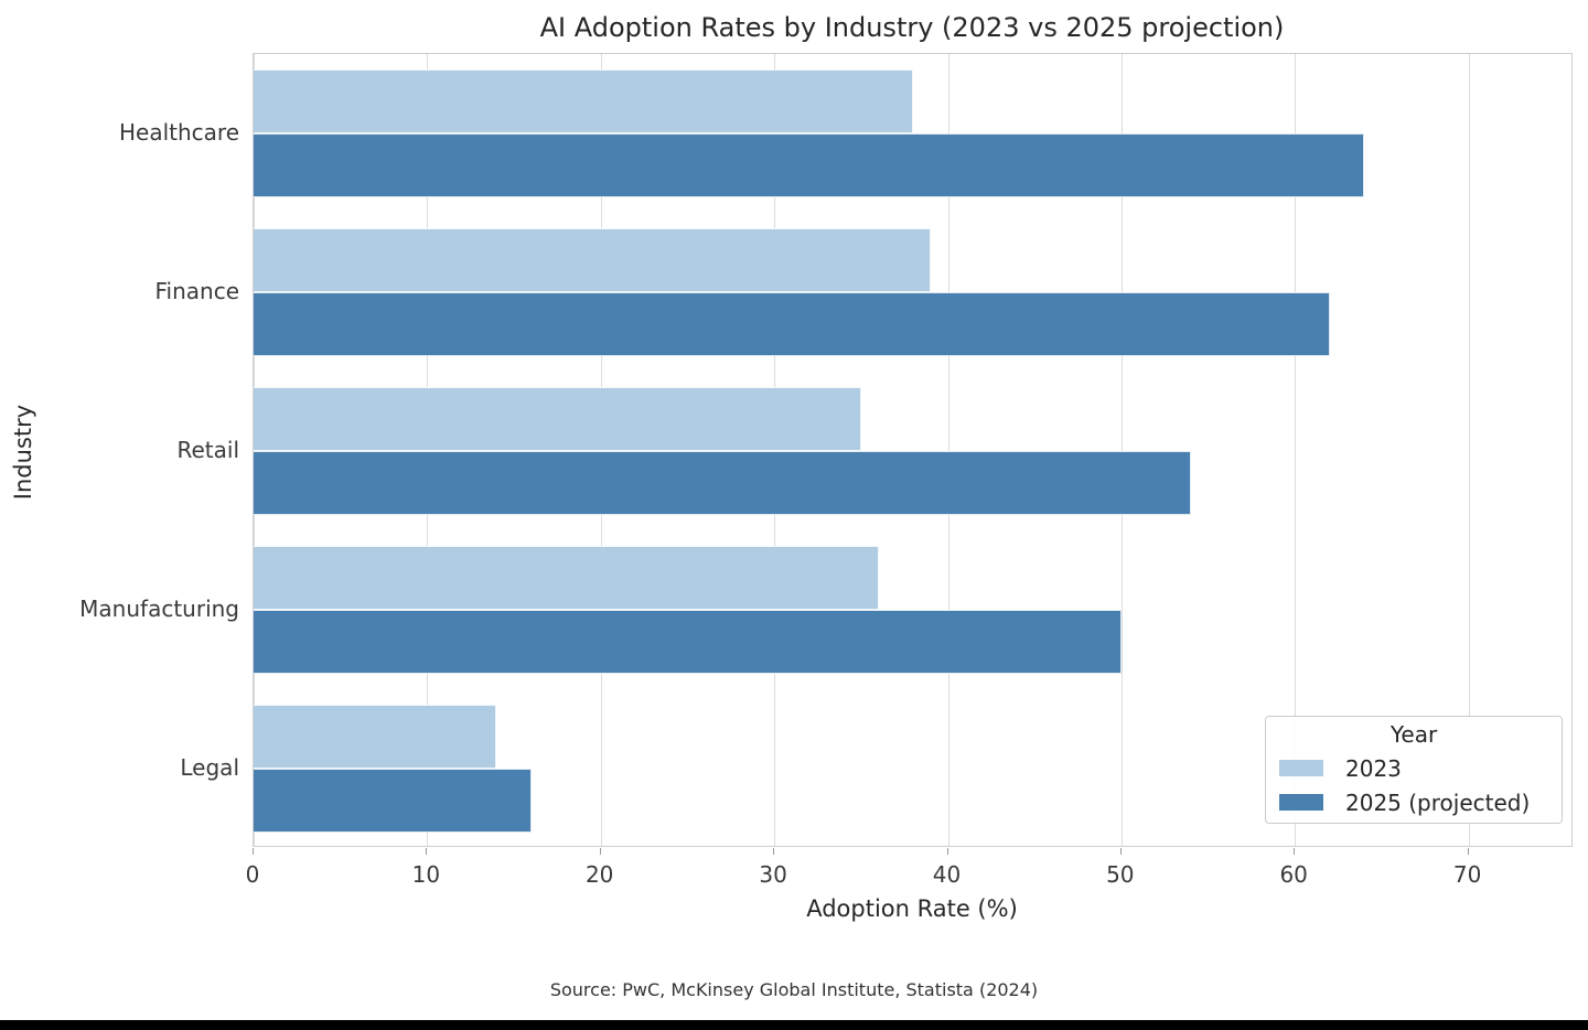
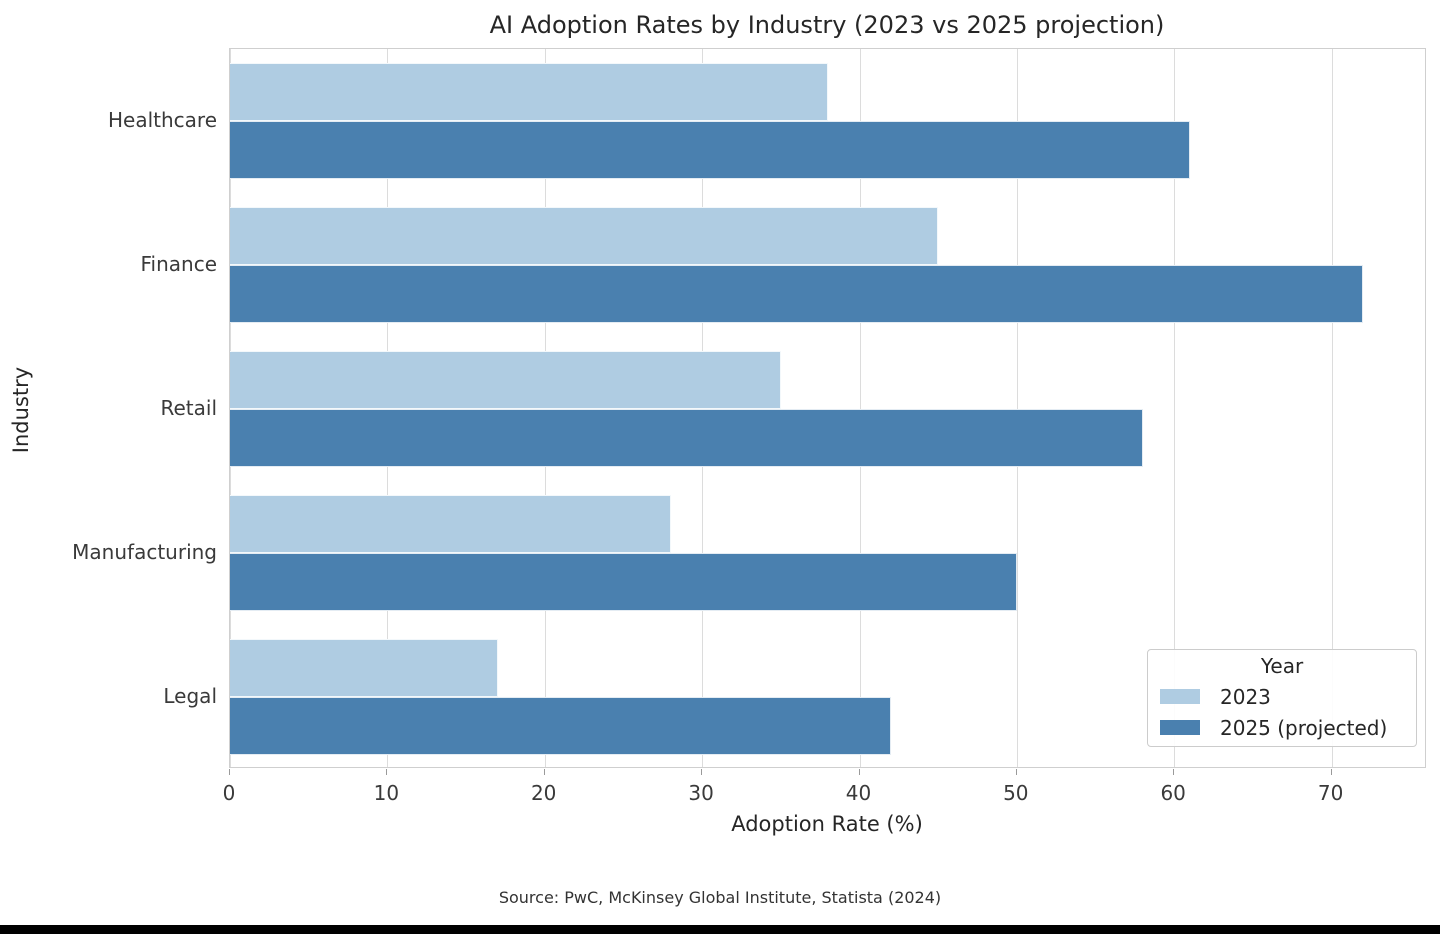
2025 (projected)/Healthcare: 64 -> 61
2023/Finance: 39 -> 45
2025 (projected)/Finance: 62 -> 72
2025 (projected)/Retail: 54 -> 58
2023/Manufacturing: 36 -> 28
2023/Legal: 14 -> 17
2025 (projected)/Legal: 16 -> 42
